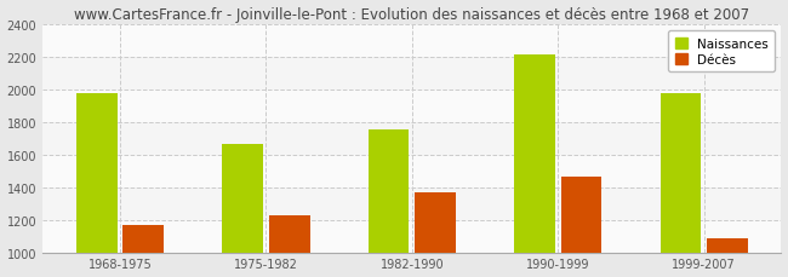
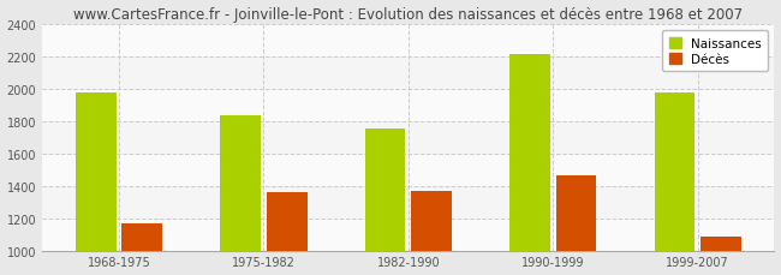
Naissances/1975-1982: 1660 -> 1840
Décès/1975-1982: 1230 -> 1360
